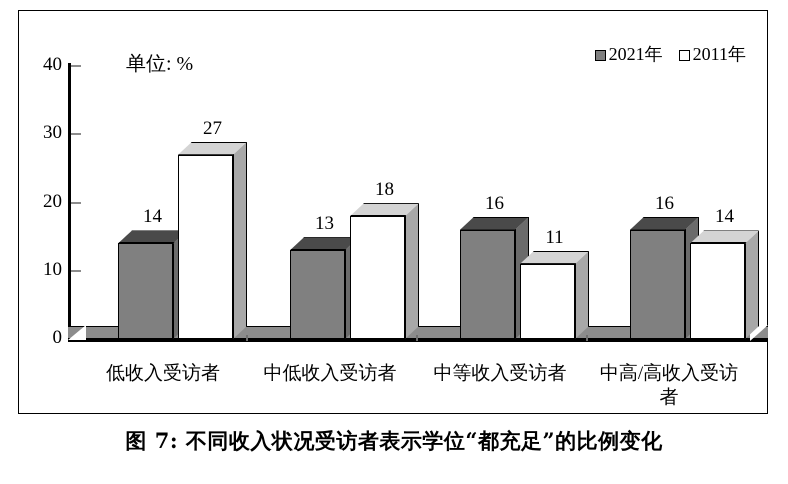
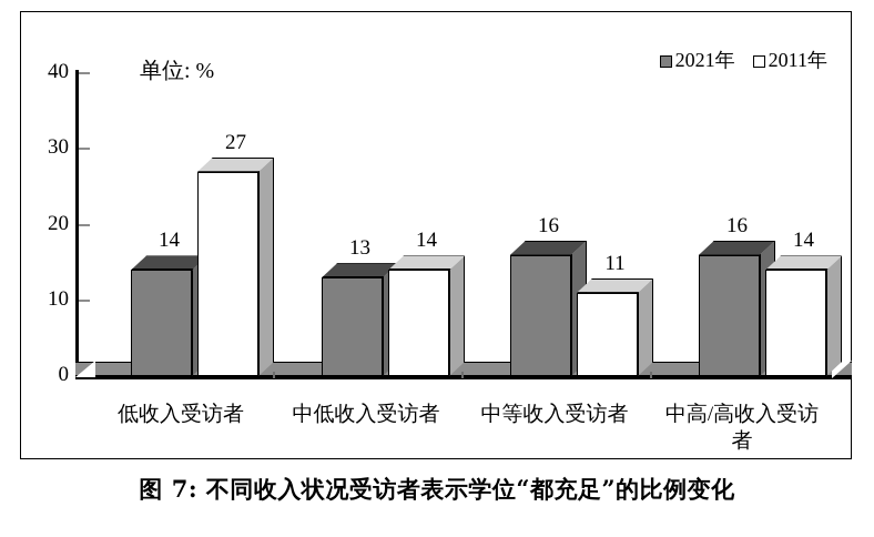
2011年/中低收入受访者: 18 -> 14
